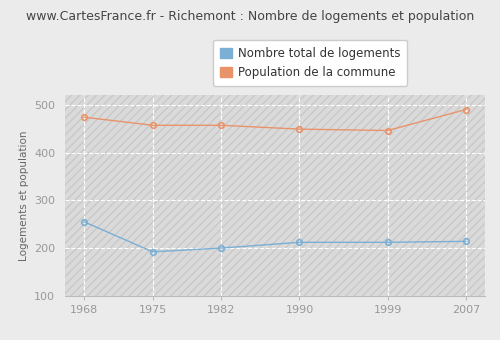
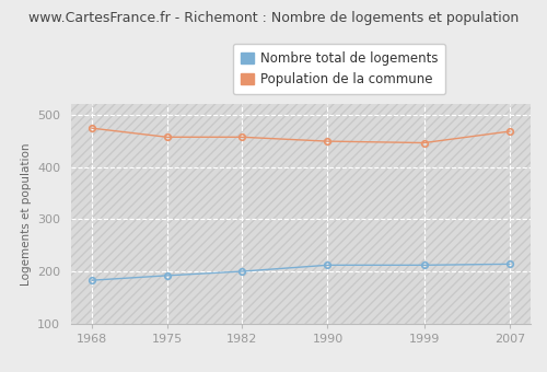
Nombre total de logements/1968: 255 -> 183
Population de la commune/2007: 490 -> 468
